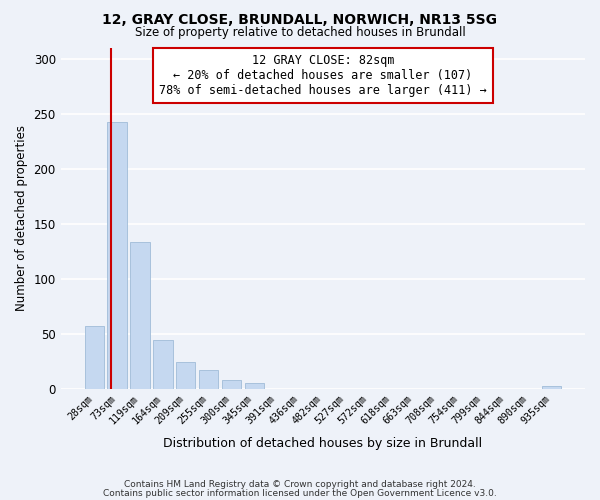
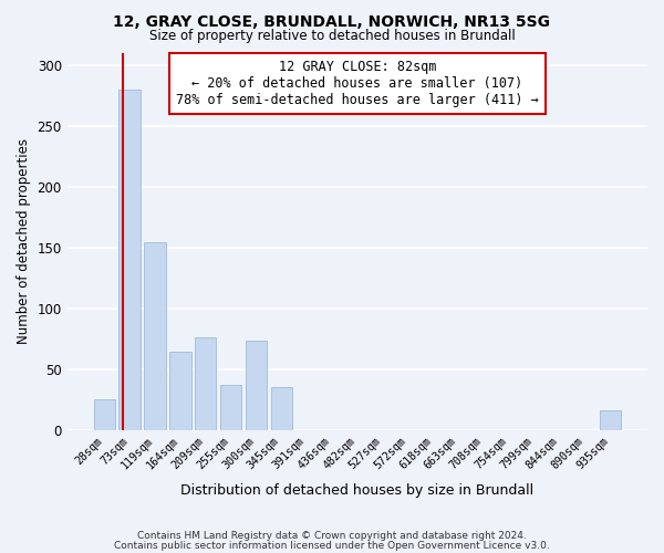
28sqm: 57 -> 25
73sqm: 242 -> 280
119sqm: 133 -> 154
164sqm: 44 -> 64
209sqm: 24 -> 76
255sqm: 17 -> 37
300sqm: 8 -> 73
345sqm: 5 -> 35
935sqm: 2 -> 16
